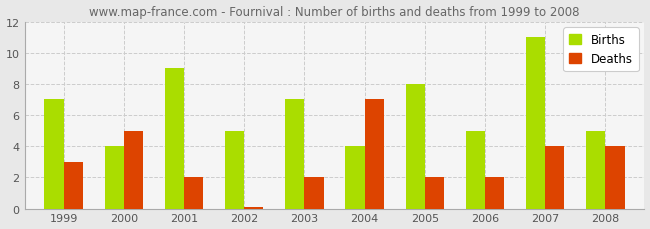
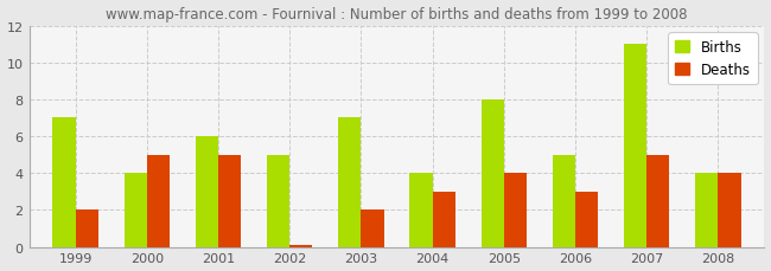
Deaths/1999: 3.0 -> 2.0
Births/2001: 9 -> 6
Deaths/2001: 2.0 -> 5.0
Deaths/2004: 7.0 -> 3.0
Deaths/2005: 2.0 -> 4.0
Deaths/2006: 2.0 -> 3.0
Deaths/2007: 4.0 -> 5.0
Births/2008: 5 -> 4
